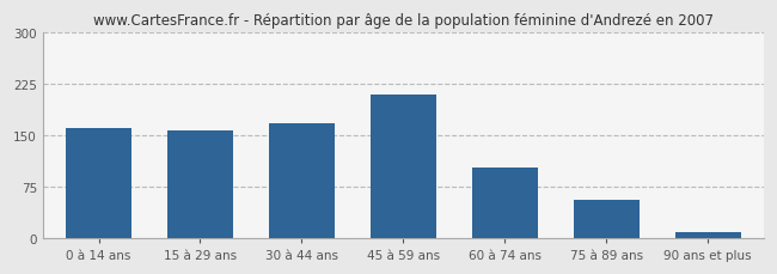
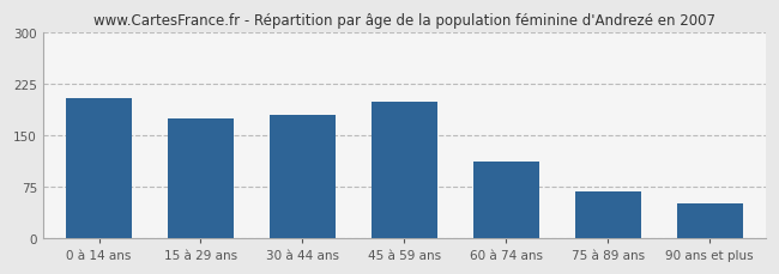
0 à 14 ans: 160 -> 204
15 à 29 ans: 157 -> 174
30 à 44 ans: 167 -> 180
45 à 59 ans: 210 -> 198
60 à 74 ans: 103 -> 112
75 à 89 ans: 55 -> 68
90 ans et plus: 8 -> 50
